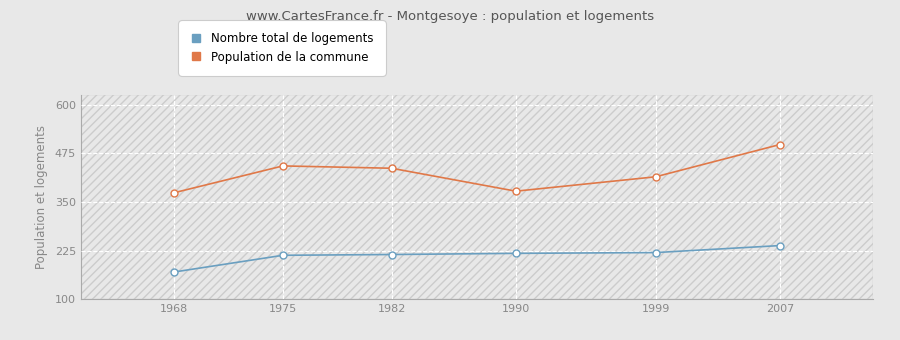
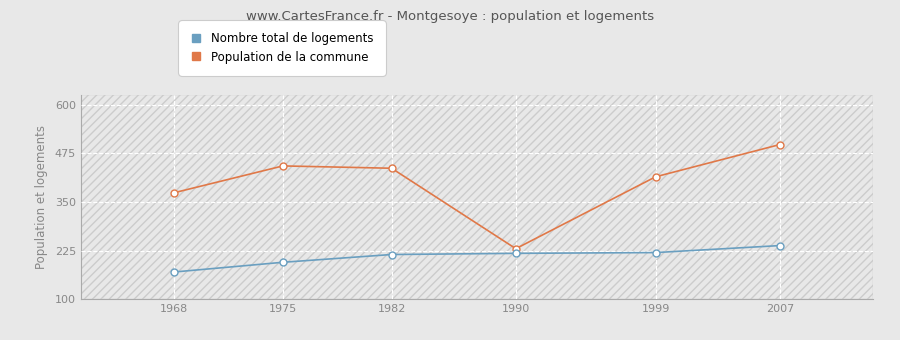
Nombre total de logements/1975: 213 -> 195
Population de la commune/1990: 378 -> 230
